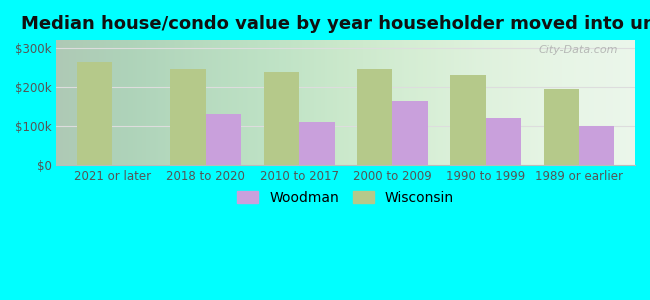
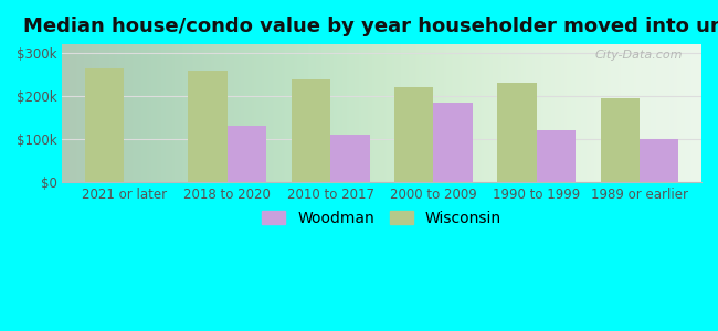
Wisconsin/2018 to 2020: $245k -> $260k
Wisconsin/2000 to 2009: $245k -> $220k
Woodman/2000 to 2009: $165k -> $185k
